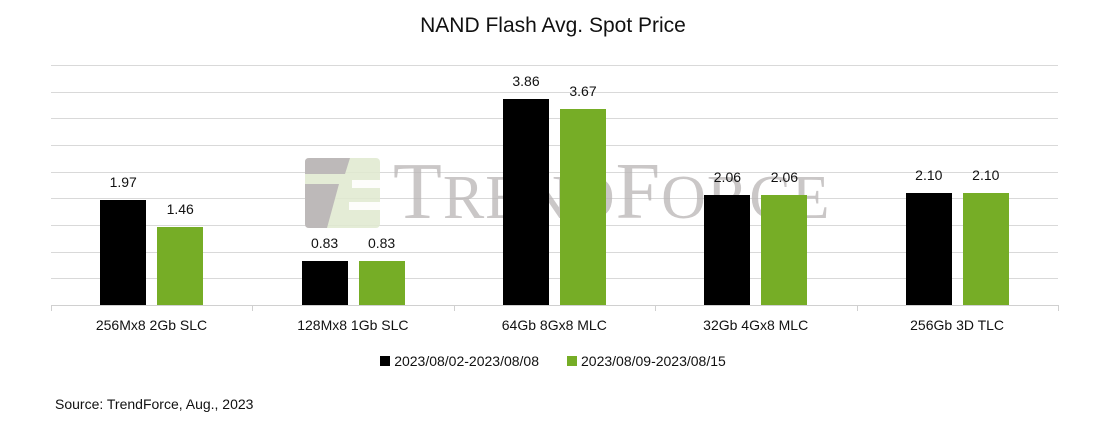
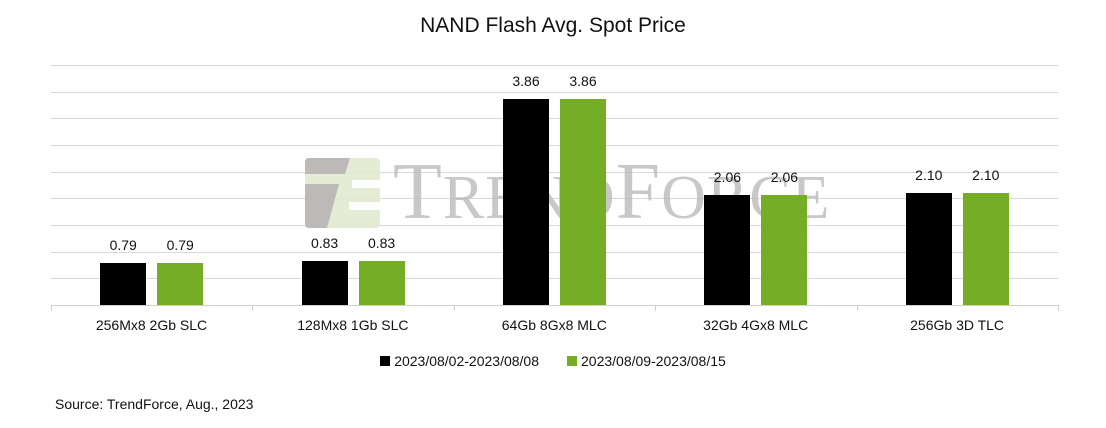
2023/08/02-2023/08/08/256Mx8 2Gb SLC: 1.97 -> 0.79
2023/08/09-2023/08/15/256Mx8 2Gb SLC: 1.46 -> 0.79
2023/08/09-2023/08/15/64Gb 8Gx8 MLC: 3.67 -> 3.86
